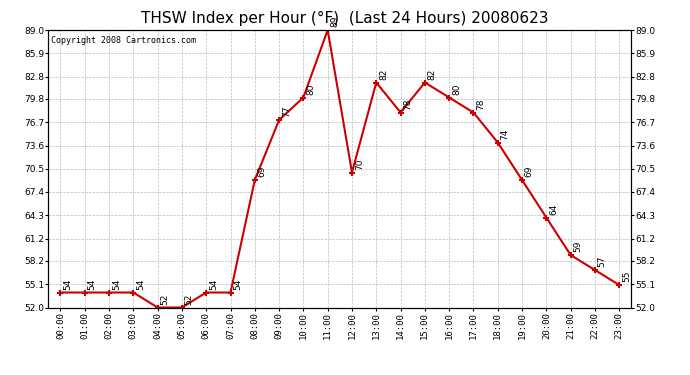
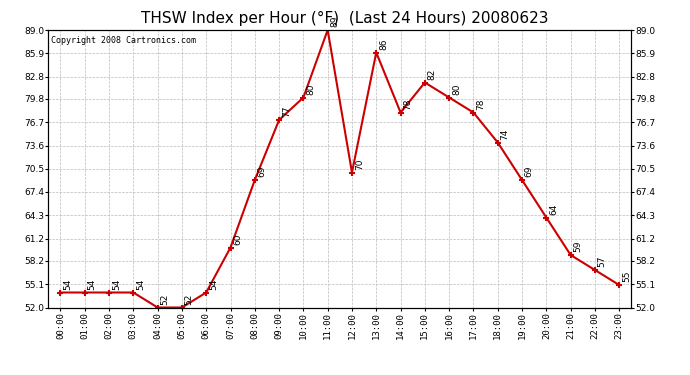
07:00: 54 -> 60
13:00: 82 -> 86
